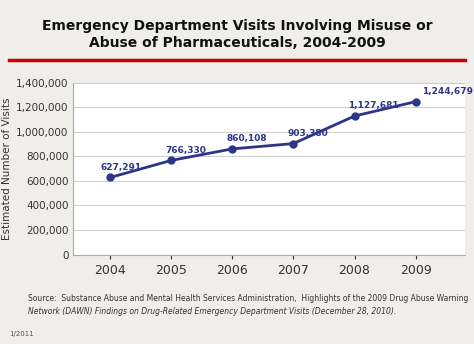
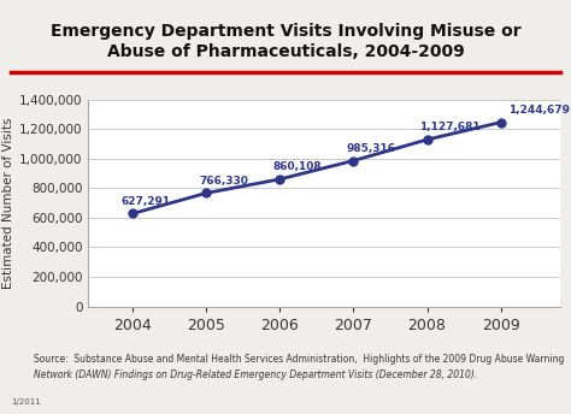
2007: 903,380 -> 985,316
